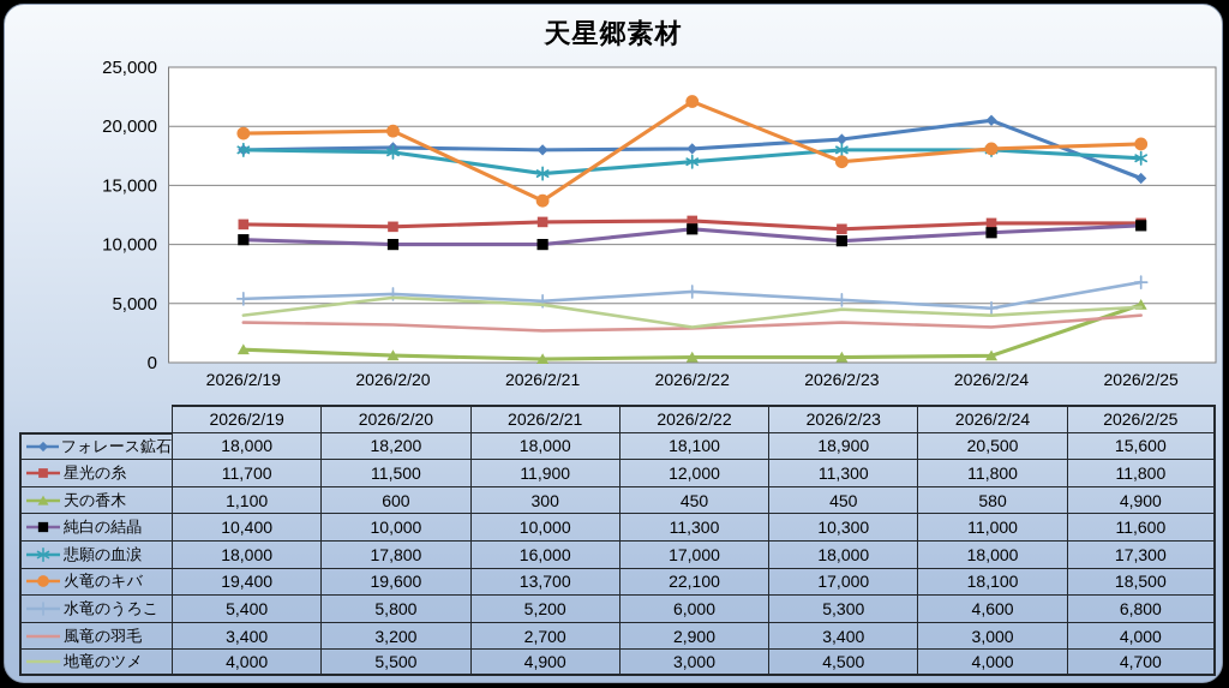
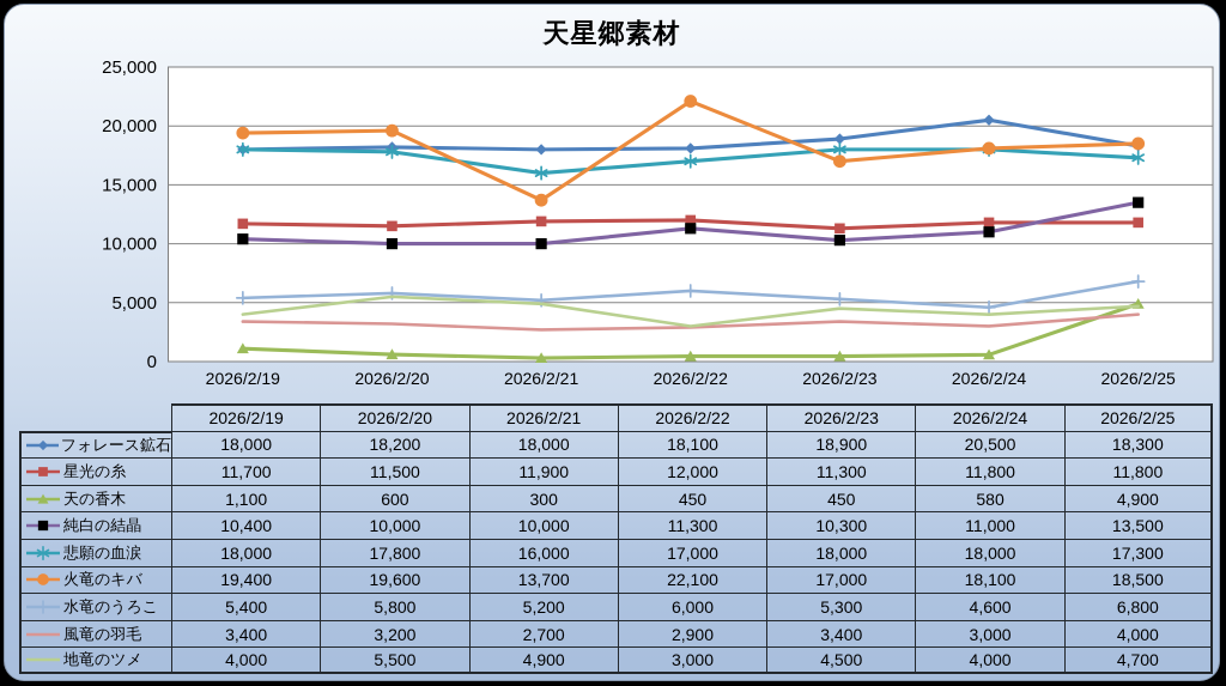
フォレース鉱石/2026/2/25: 15,600 -> 18,300
純白の結晶/2026/2/25: 11,600 -> 13,500
